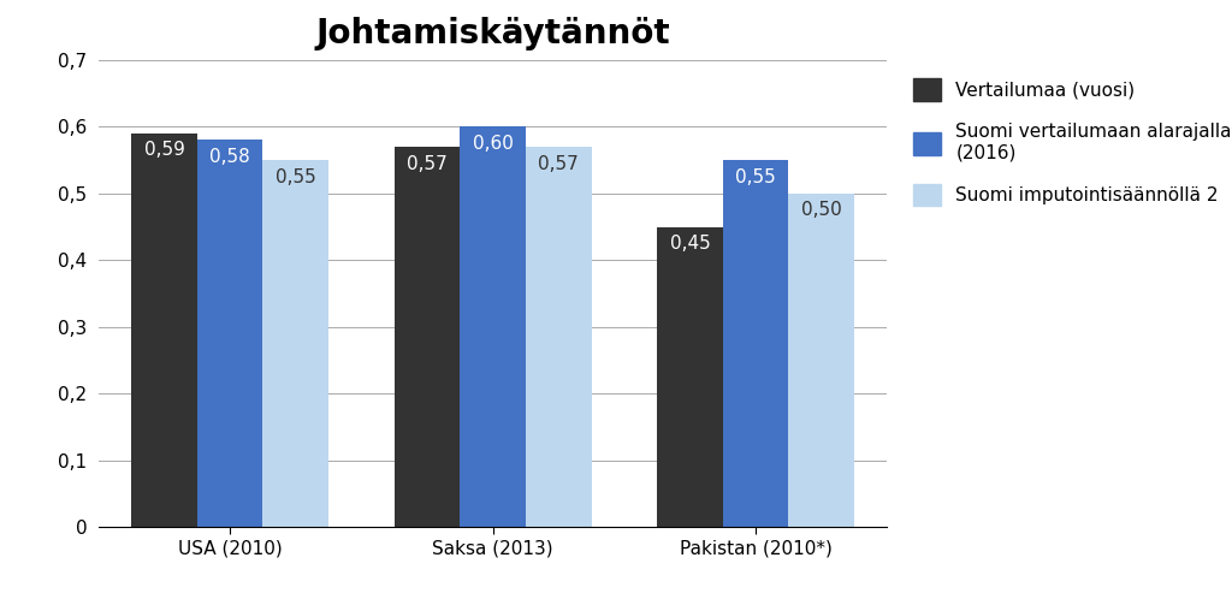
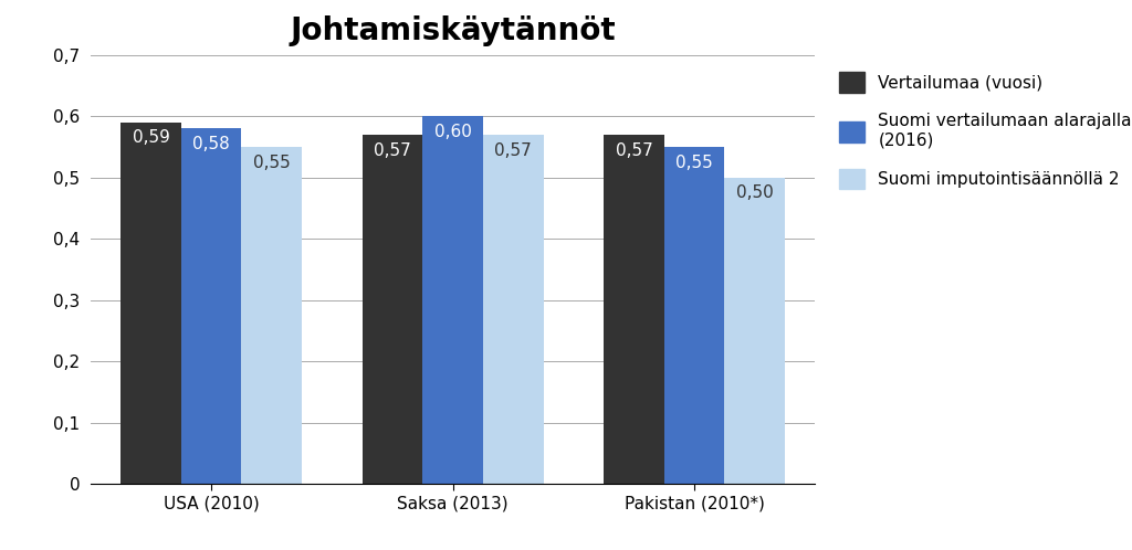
Vertailumaa (vuosi)/Pakistan (2010*): 0,45 -> 0,57
